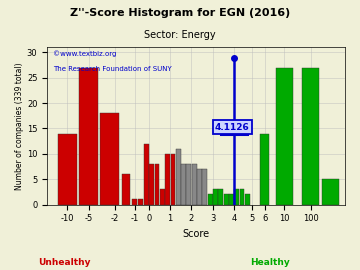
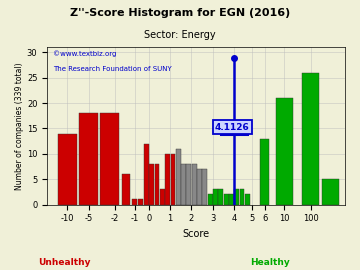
-5: 27 -> 18
6: 14 -> 13
10: 27 -> 21
100: 27 -> 26
